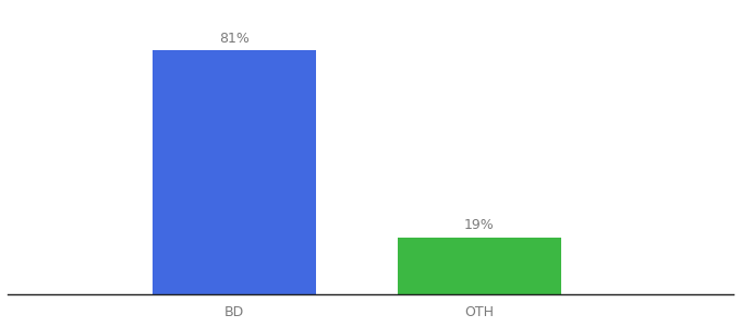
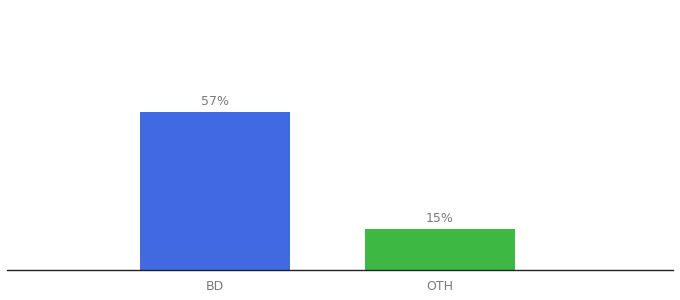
BD: 81% -> 57%
OTH: 19% -> 15%
